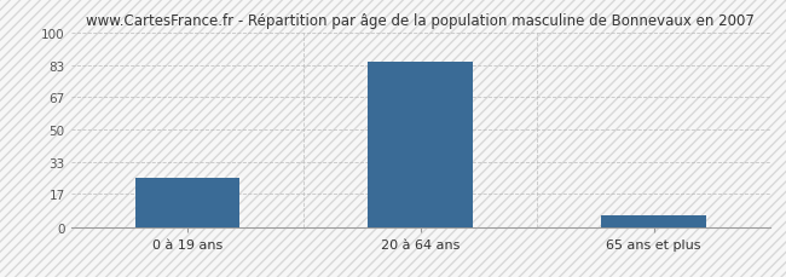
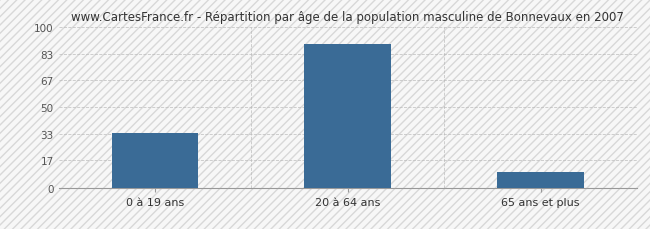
0 à 19 ans: 25 -> 34
20 à 64 ans: 85 -> 89
65 ans et plus: 6 -> 10
